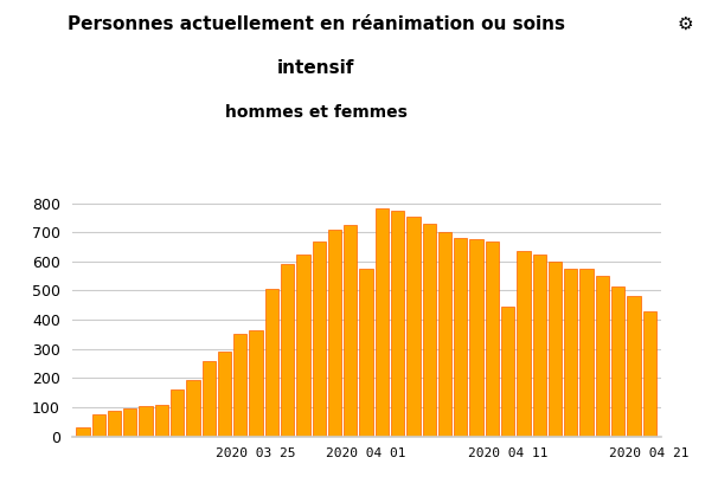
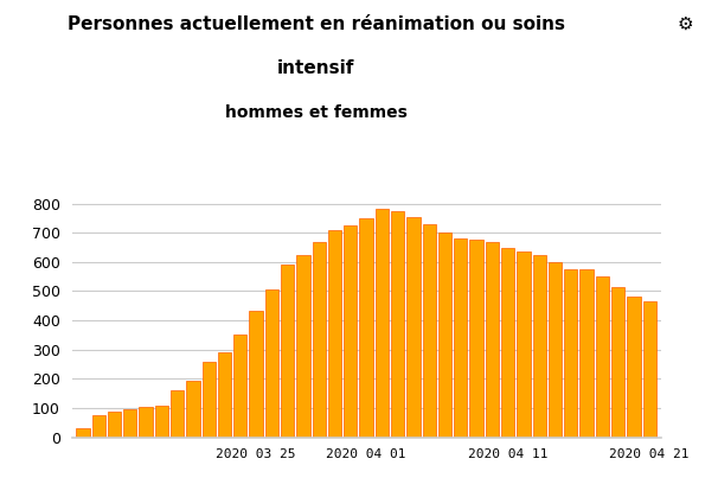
2020 03 25: 365 -> 435
2020 04 01: 575 -> 750
2020 04 11: 445 -> 650
2020 04 21: 430 -> 465
